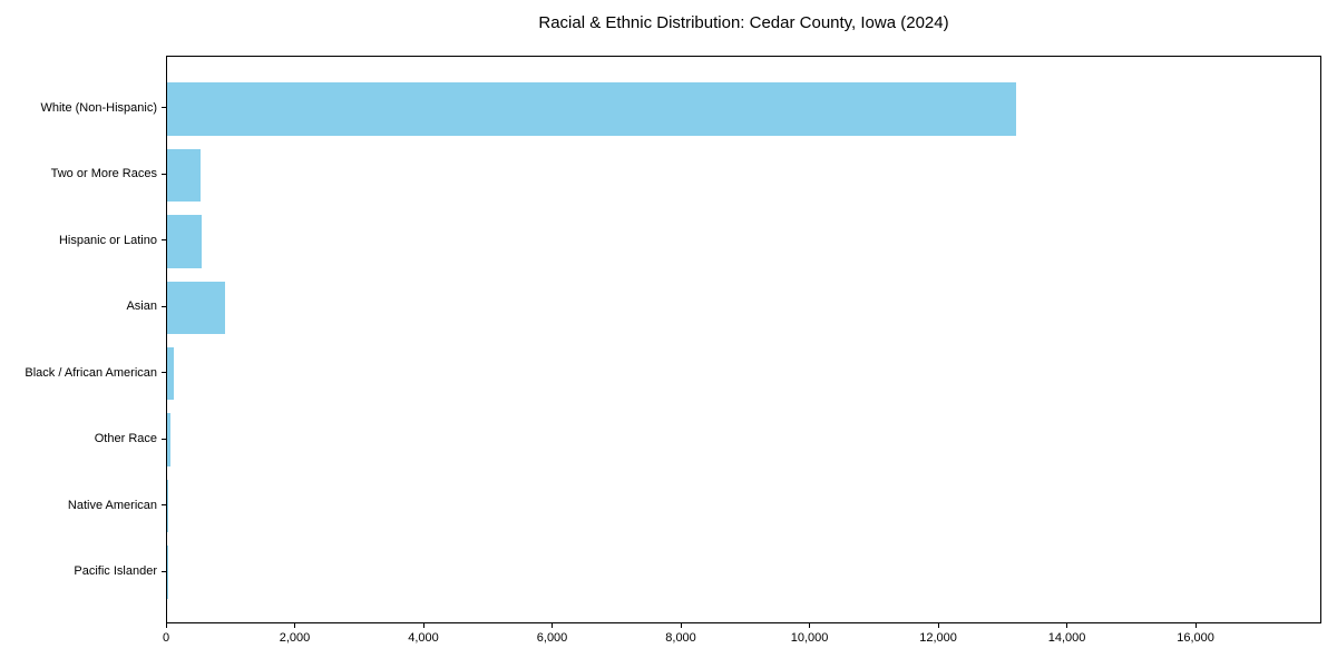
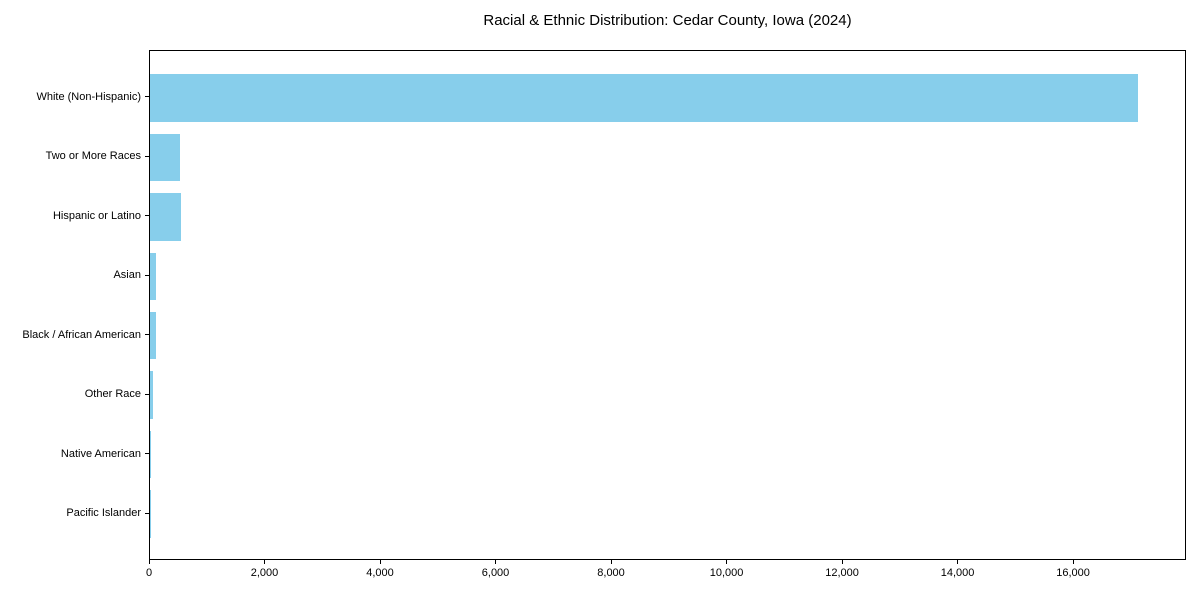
White (Non-Hispanic): 13200 -> 17100
Asian: 900 -> 100
